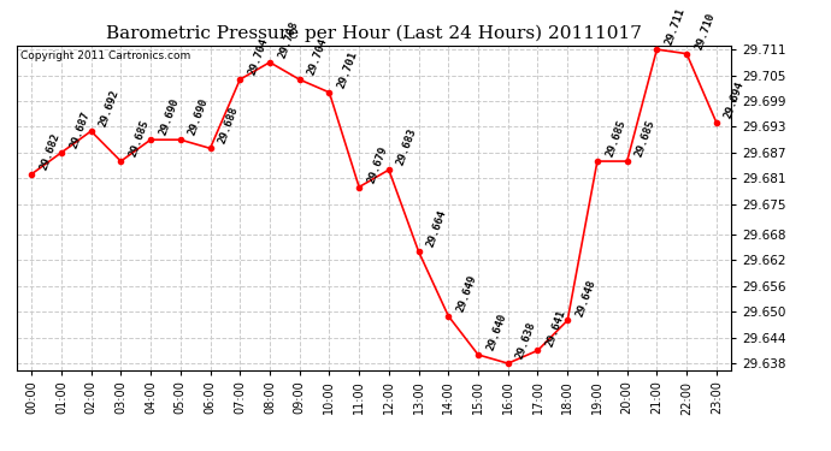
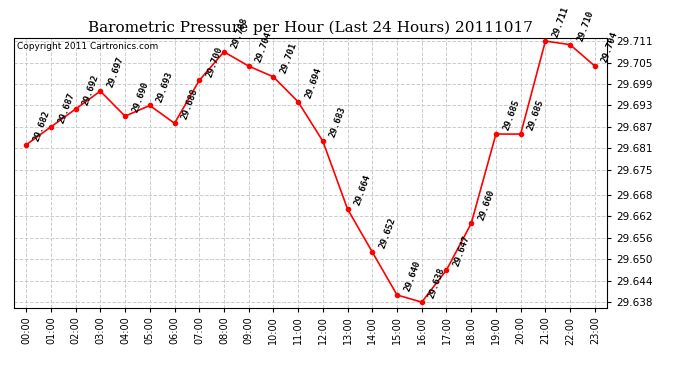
03:00: 29.685 -> 29.697
05:00: 29.690 -> 29.693
07:00: 29.704 -> 29.700
11:00: 29.679 -> 29.694
14:00: 29.649 -> 29.652
17:00: 29.641 -> 29.647
18:00: 29.648 -> 29.660
23:00: 29.694 -> 29.704
